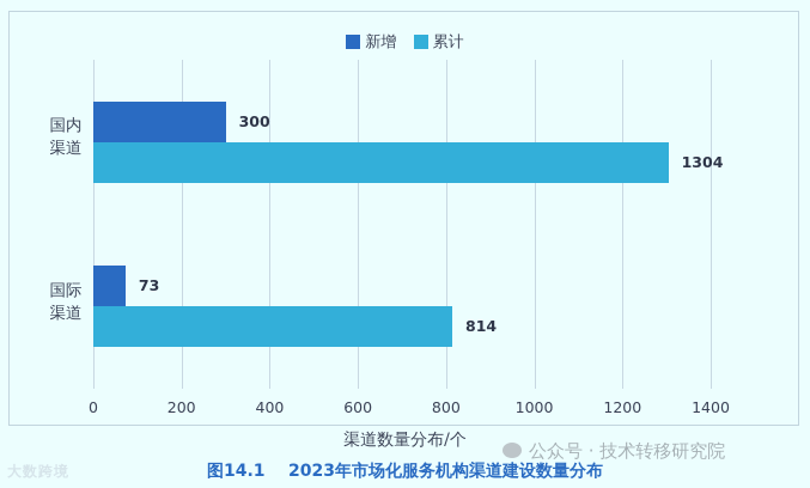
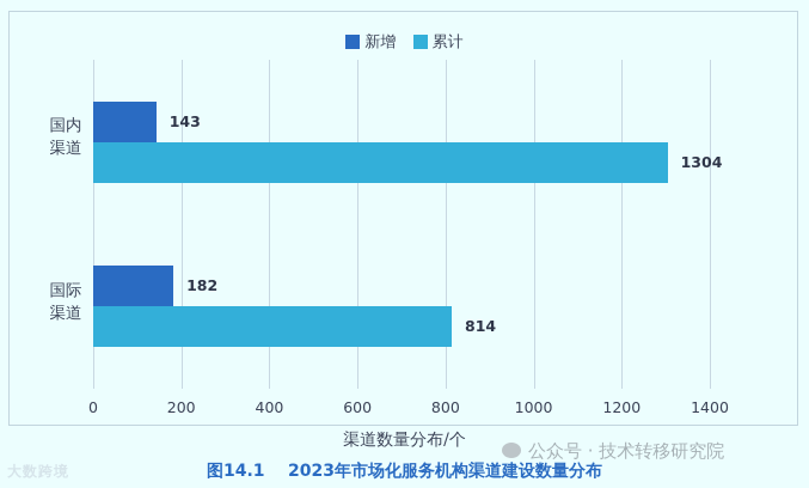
新增/国内渠道: 300 -> 143
新增/国际渠道: 73 -> 182
